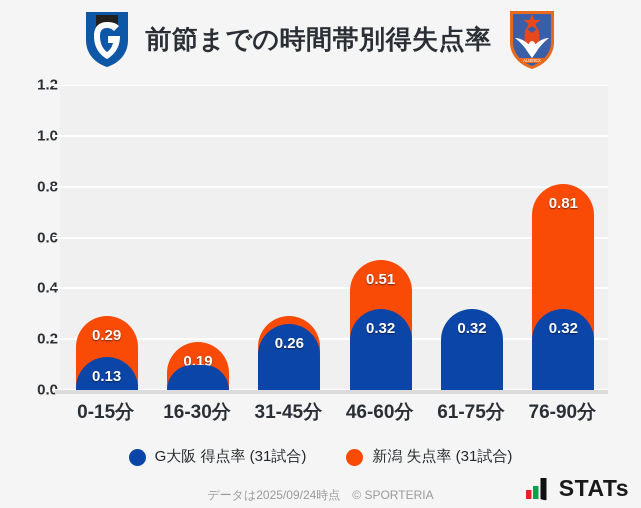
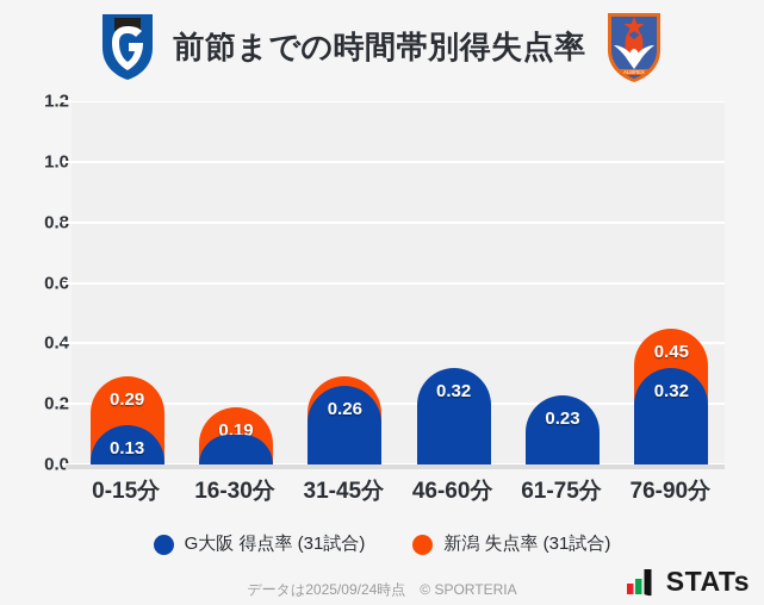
新潟 失点率 (31試合)/46-60分: 0.51 -> 0.19
G大阪 得点率 (31試合)/61-75分: 0.32 -> 0.23
新潟 失点率 (31試合)/76-90分: 0.81 -> 0.45
